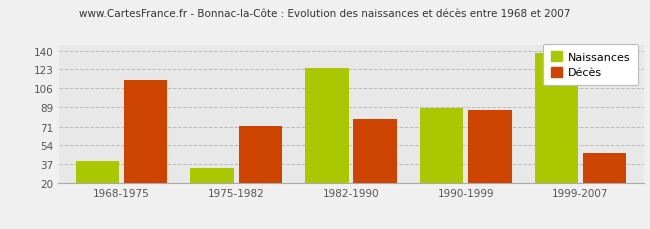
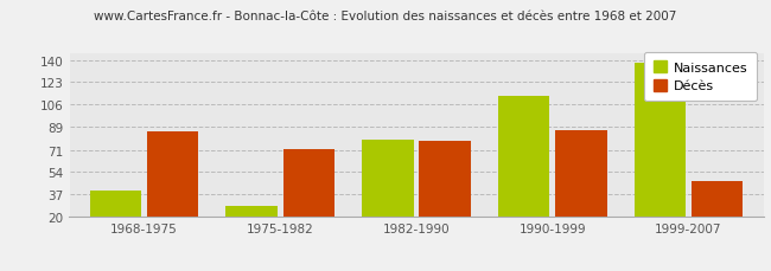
Décès/1968-1975: 113 -> 85
Naissances/1975-1982: 34 -> 28
Naissances/1982-1990: 124 -> 79
Naissances/1990-1999: 88 -> 112
